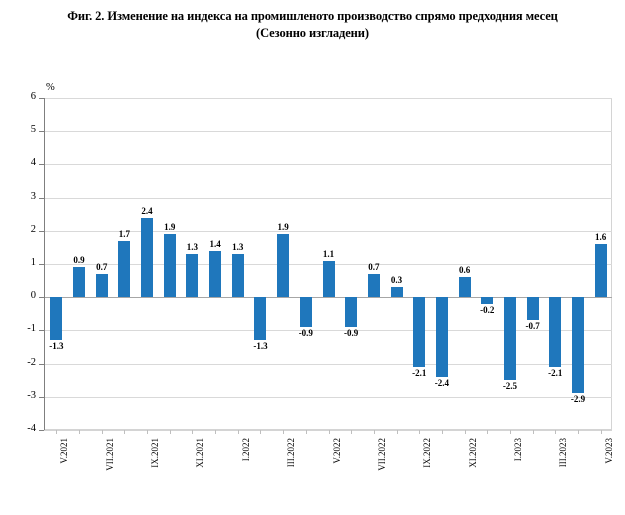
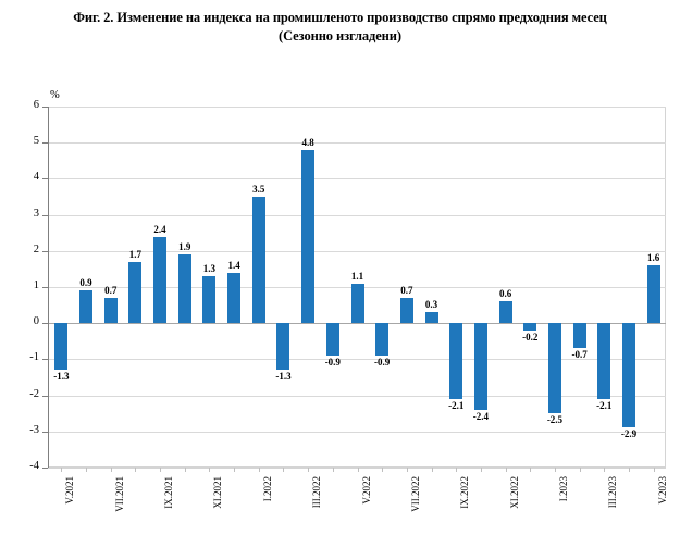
I.2022: 1.3 -> 3.5
III.2022: 1.9 -> 4.8
